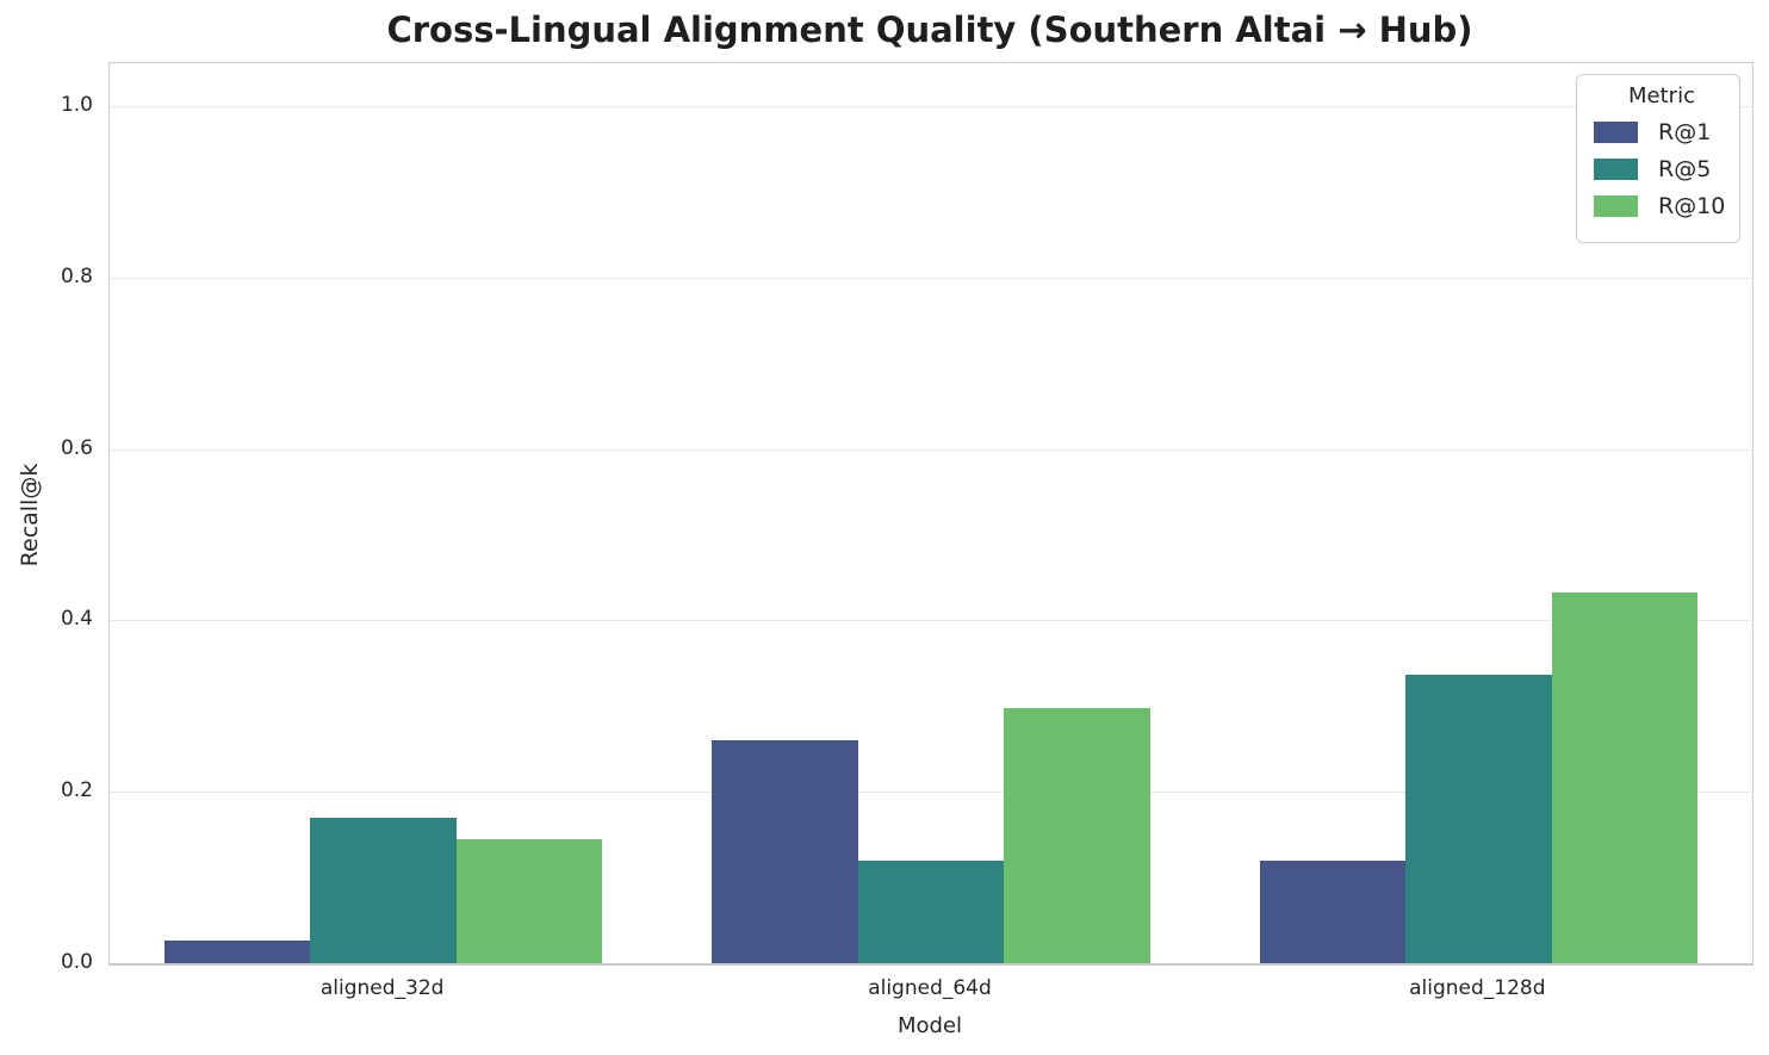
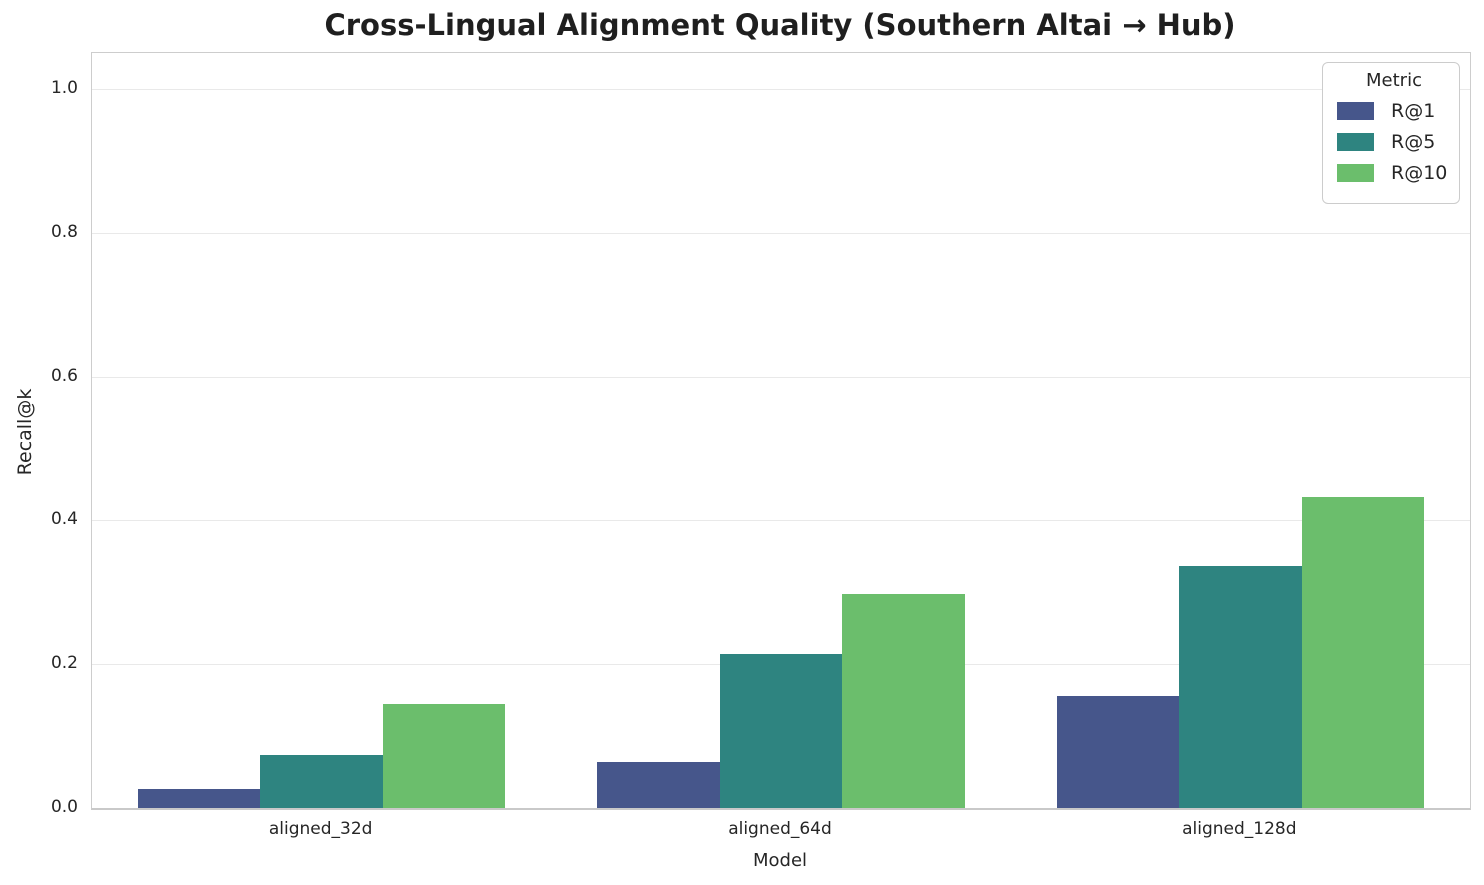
R@5/aligned_32d: 0.17 -> 0.07
R@1/aligned_64d: 0.26 -> 0.06
R@5/aligned_64d: 0.12 -> 0.21
R@1/aligned_128d: 0.12 -> 0.16
